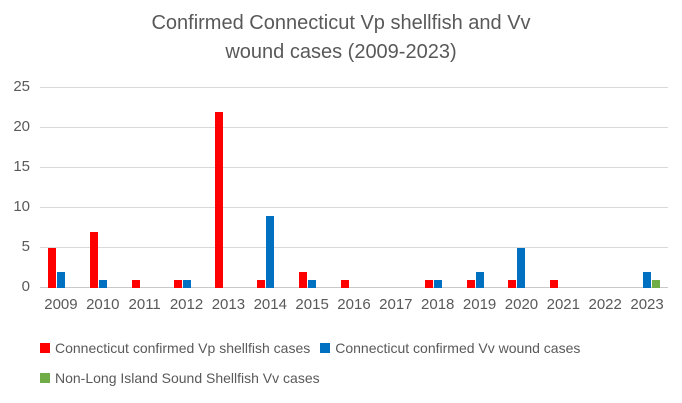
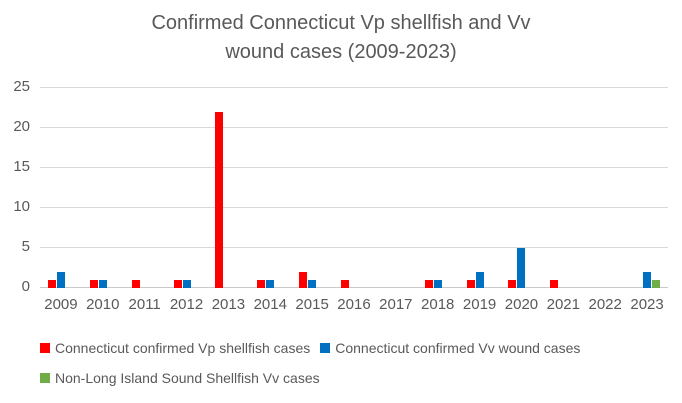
Connecticut confirmed Vp shellfish cases/2009: 5 -> 1
Connecticut confirmed Vp shellfish cases/2010: 7 -> 1
Connecticut confirmed Vv wound cases/2014: 9 -> 1
